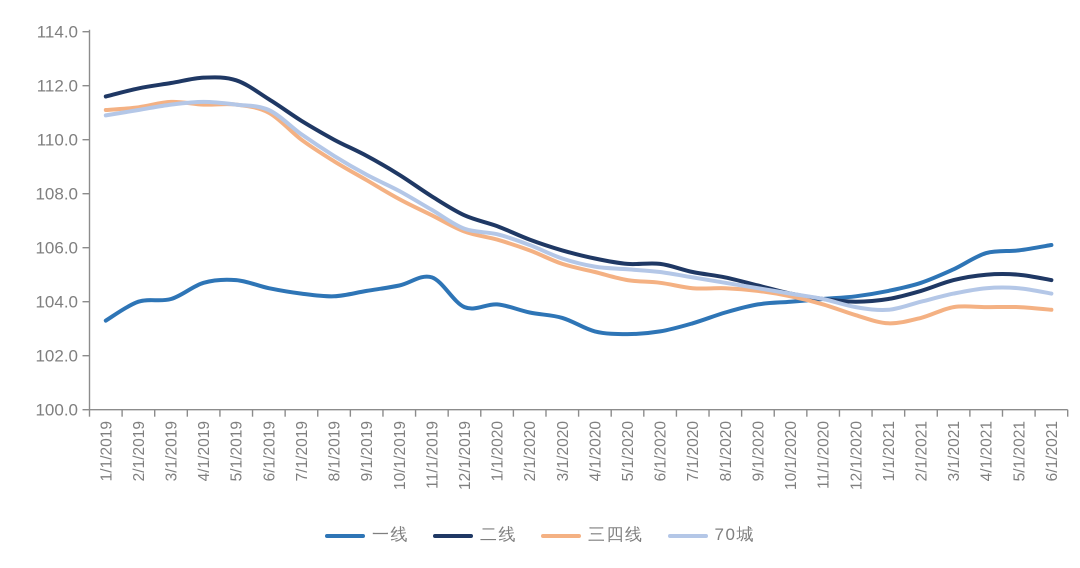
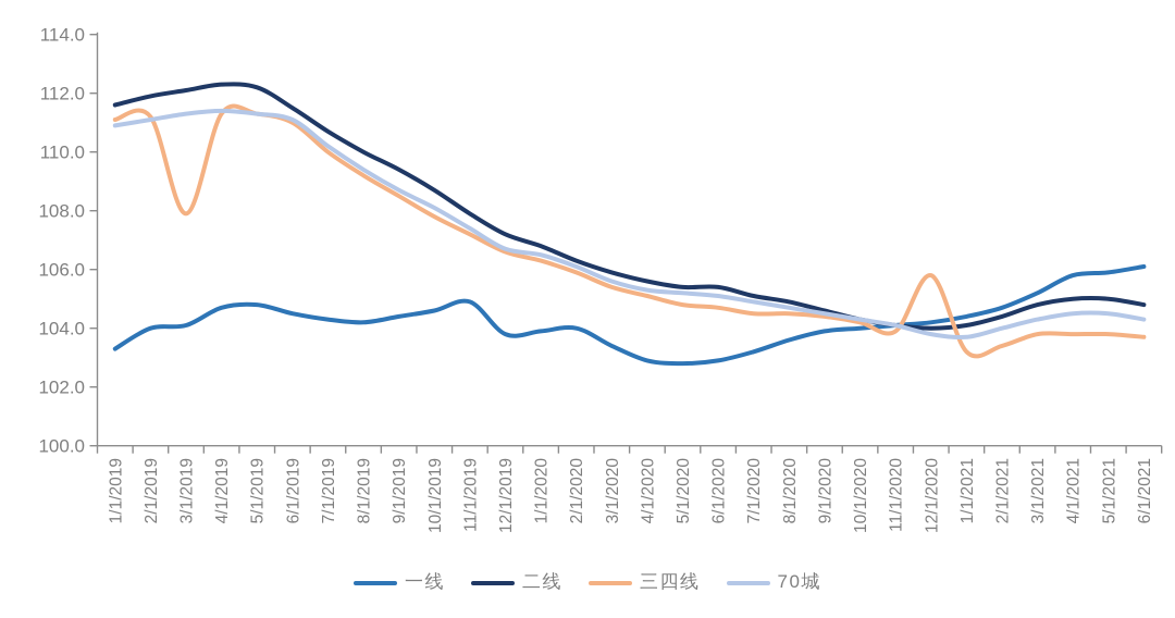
三四线/3/1/2019: 111.4 -> 107.9
一线/2/1/2020: 103.6 -> 104.0
三四线/12/1/2020: 103.5 -> 105.8
